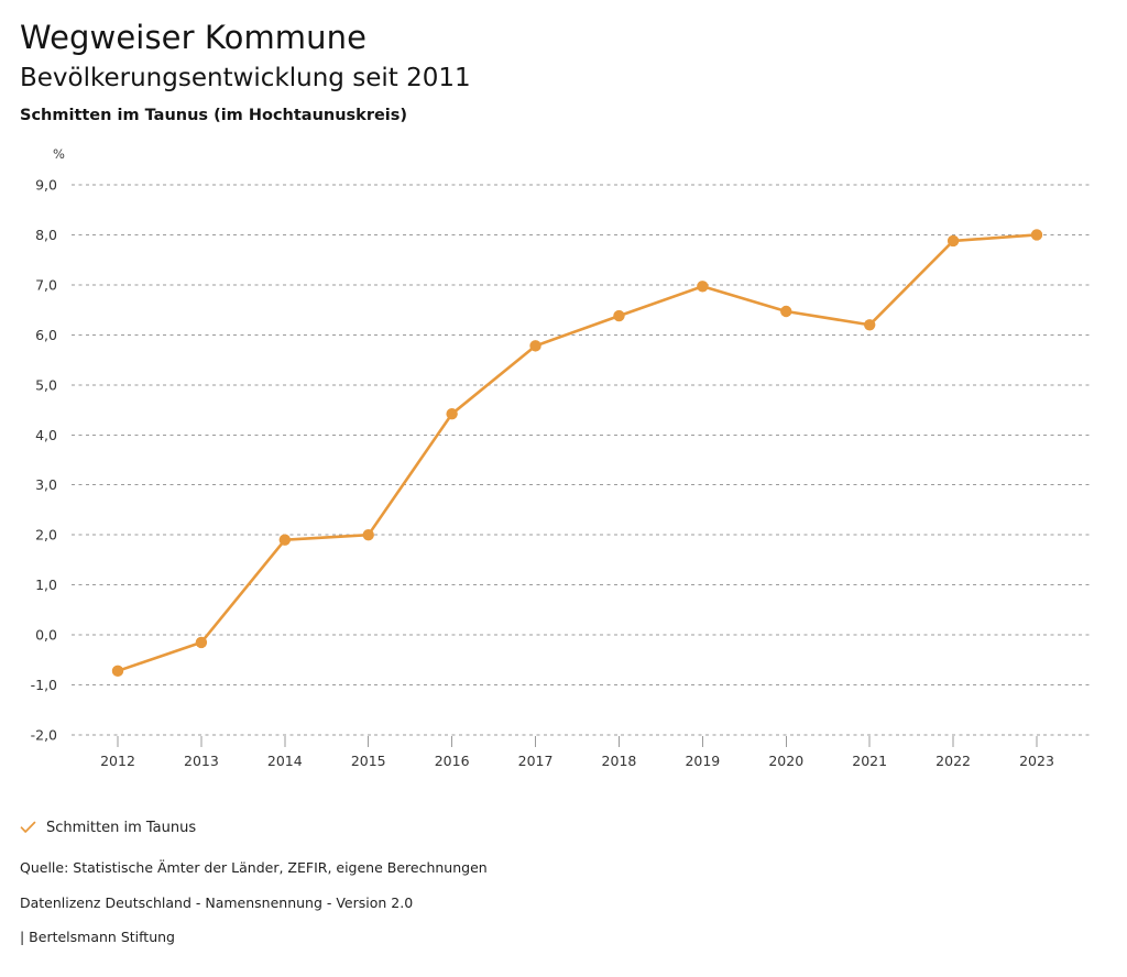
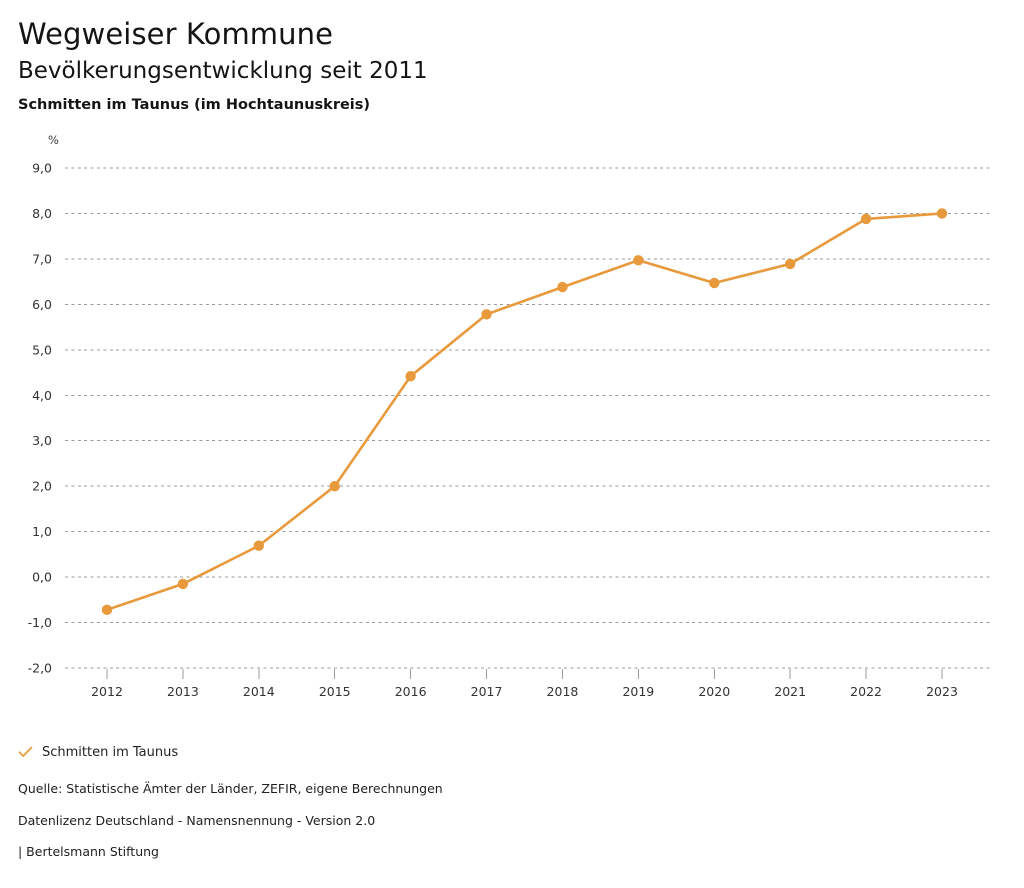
2014: 1,9 -> 0,7
2021: 6,2 -> 6,9
